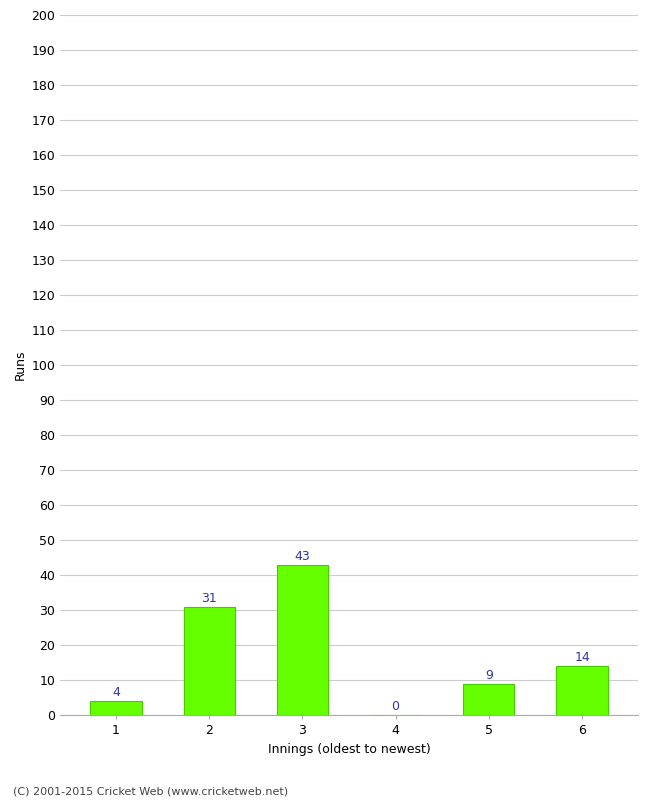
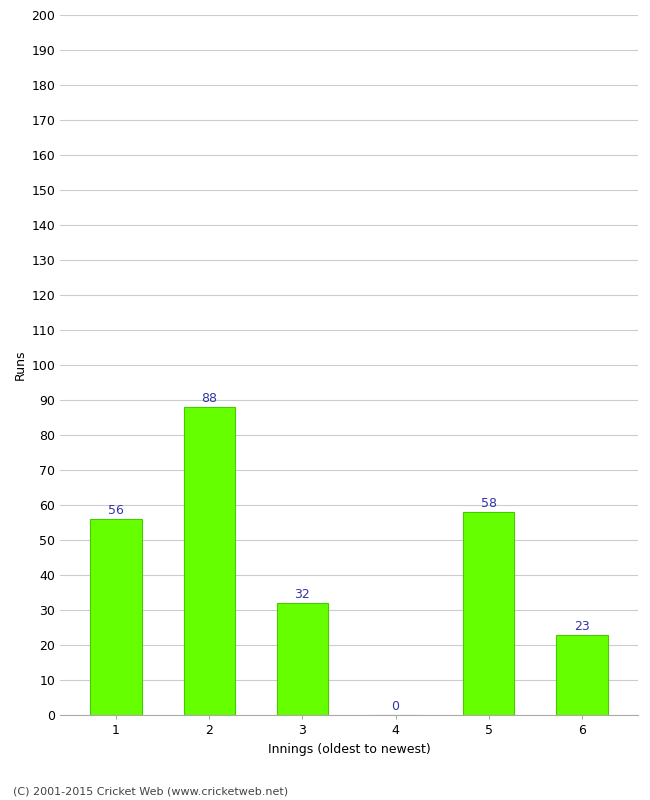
1: 4 -> 56
2: 31 -> 88
3: 43 -> 32
5: 9 -> 58
6: 14 -> 23
